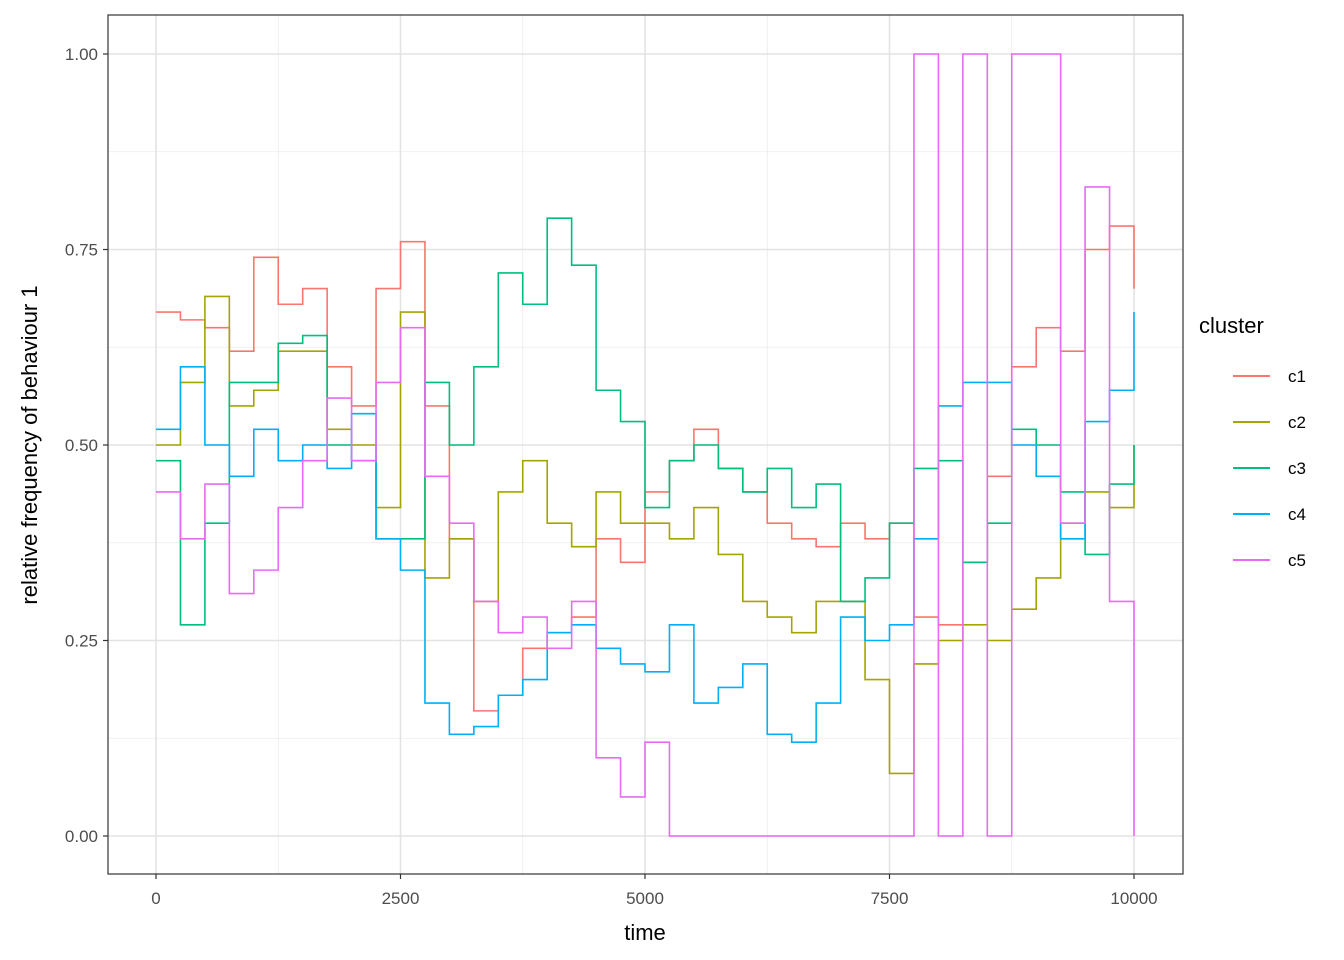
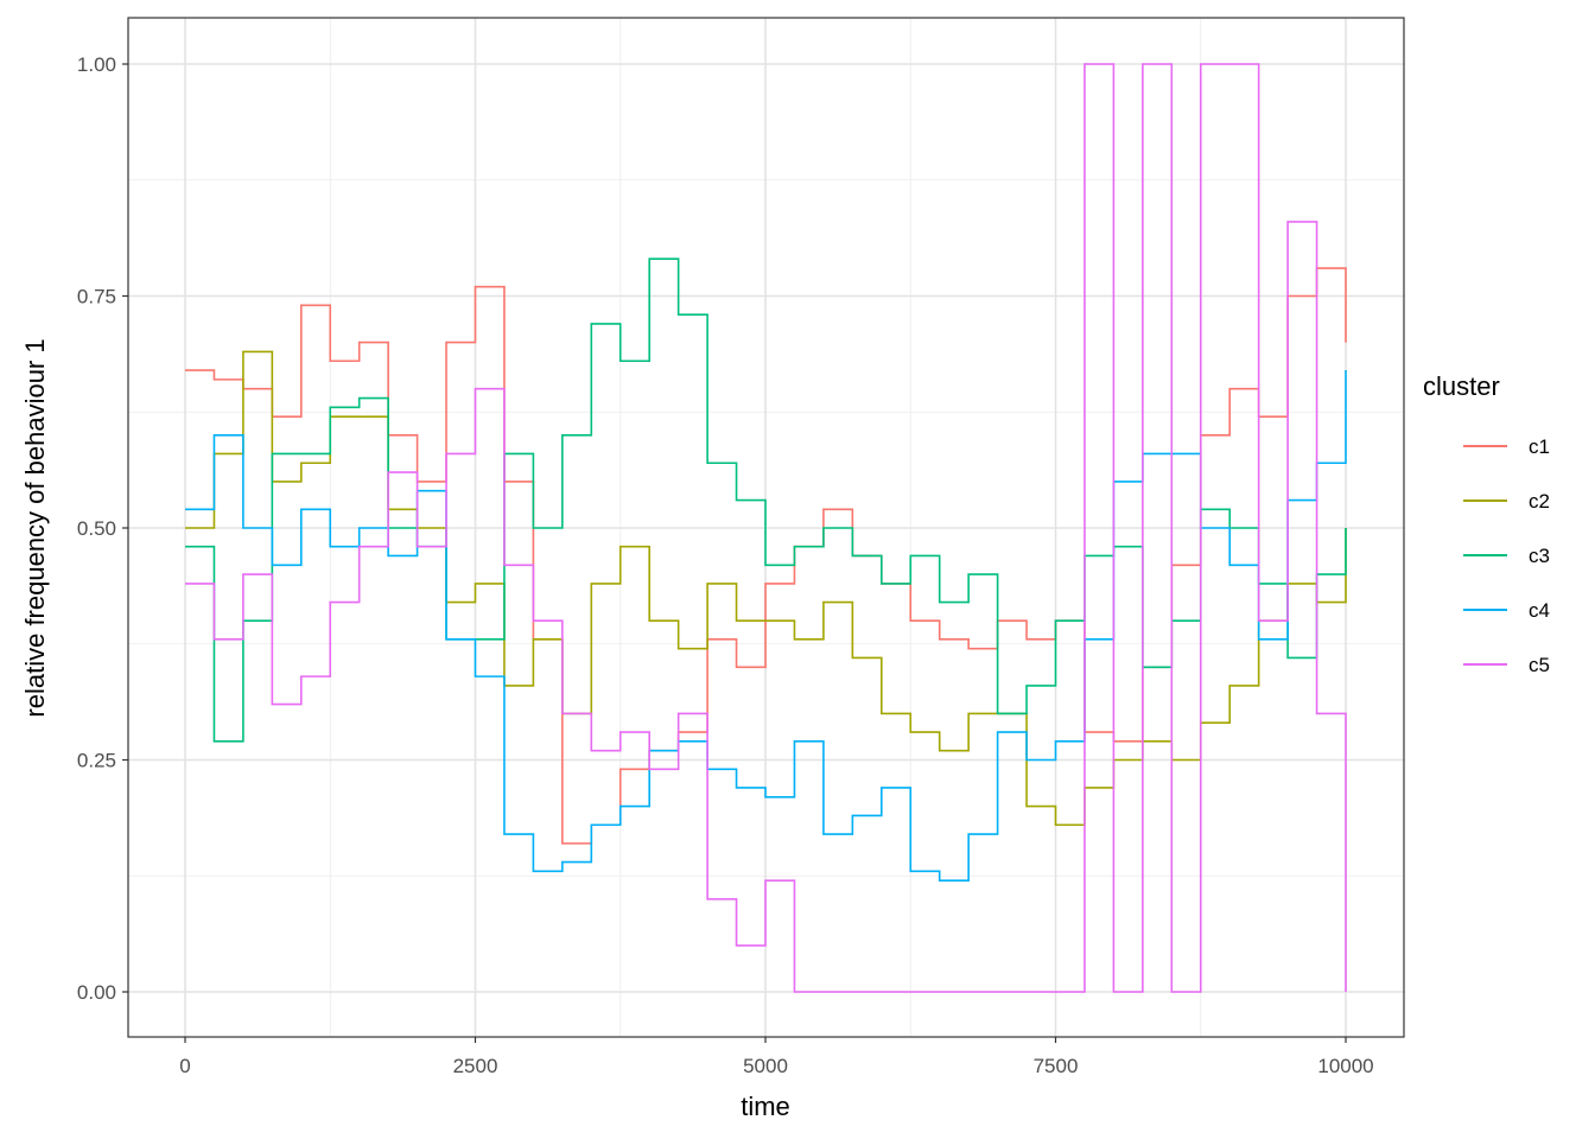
c2/2500: 0.67 -> 0.44
c3/5000: 0.42 -> 0.46
c2/7500: 0.08 -> 0.18
